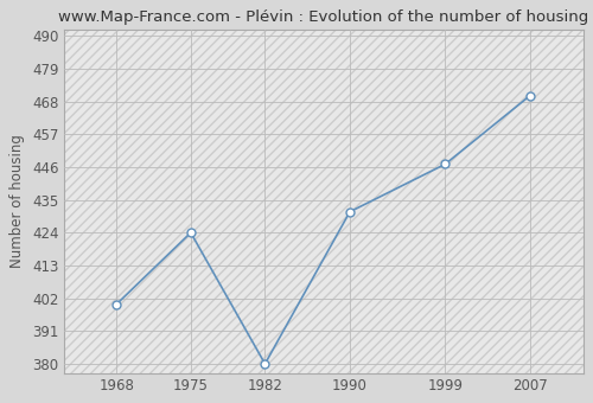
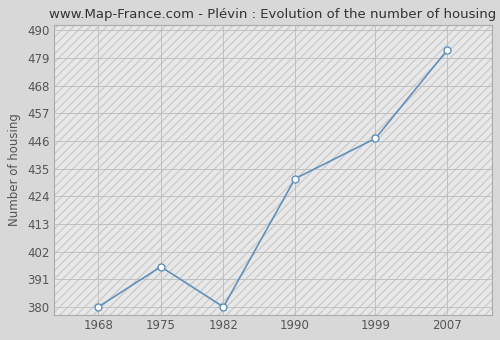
1968: 400 -> 380
1975: 424 -> 396
2007: 470 -> 482
